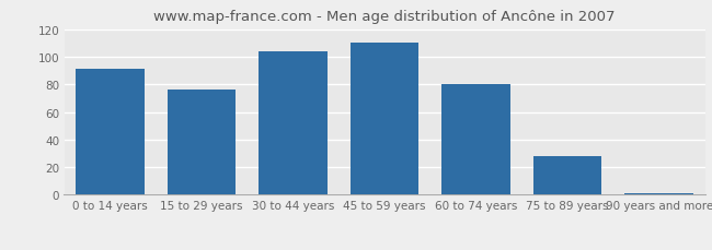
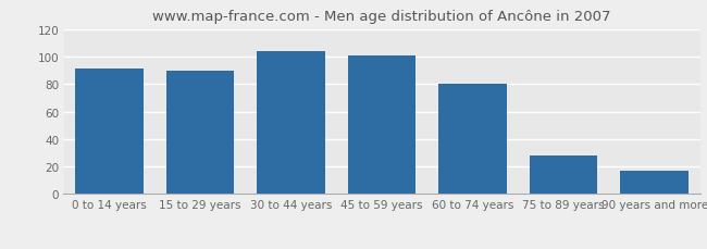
15 to 29 years: 76 -> 90
45 to 59 years: 110 -> 101
90 years and more: 1 -> 17
